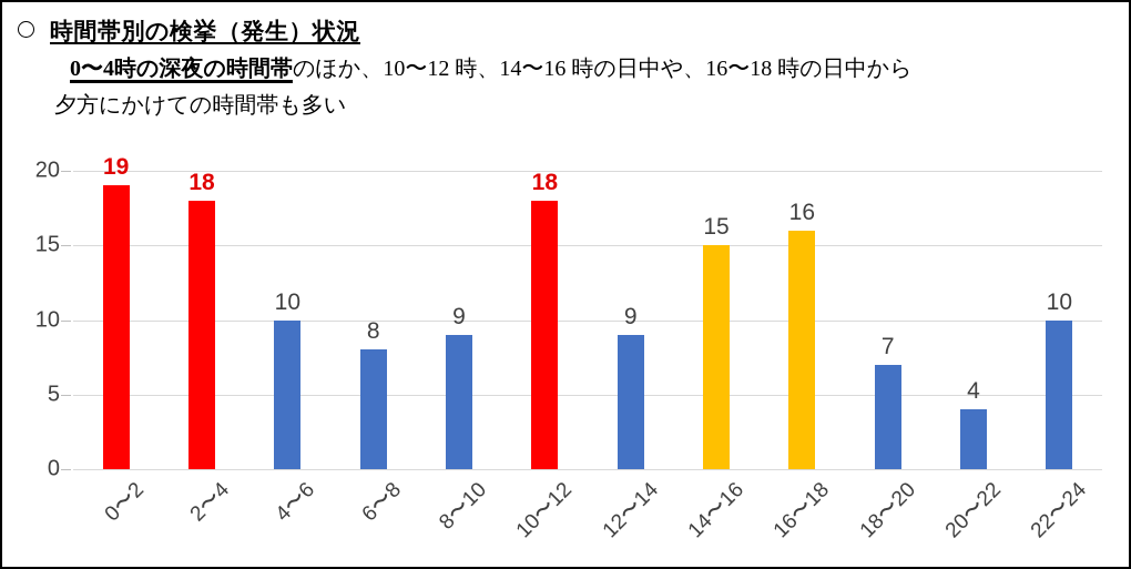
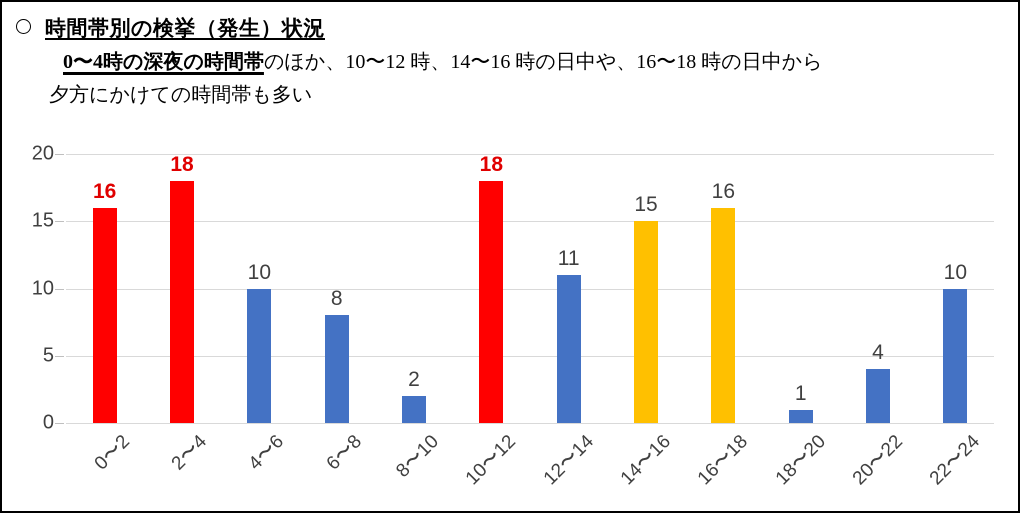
0〜2: 19 -> 16
8〜10: 9 -> 2
12〜14: 9 -> 11
18〜20: 7 -> 1
